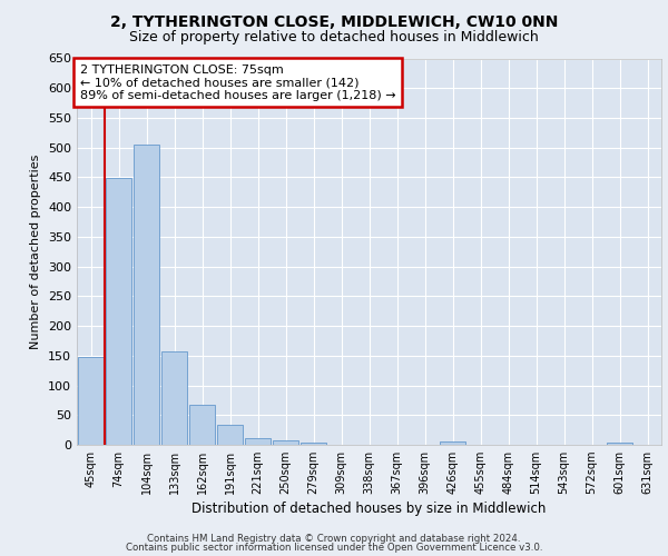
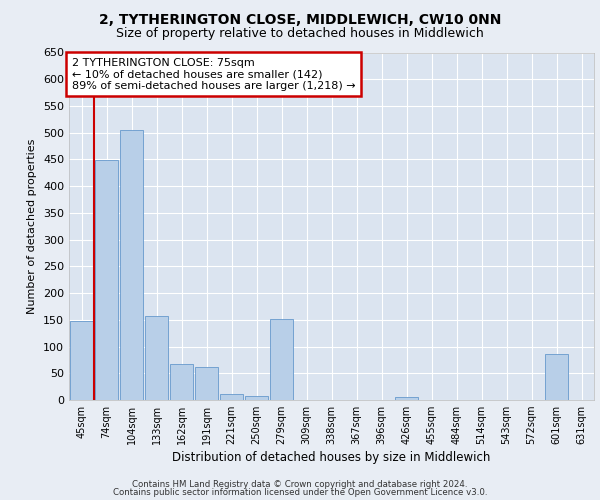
191sqm: 33 -> 62
279sqm: 4 -> 152
601sqm: 4 -> 86
